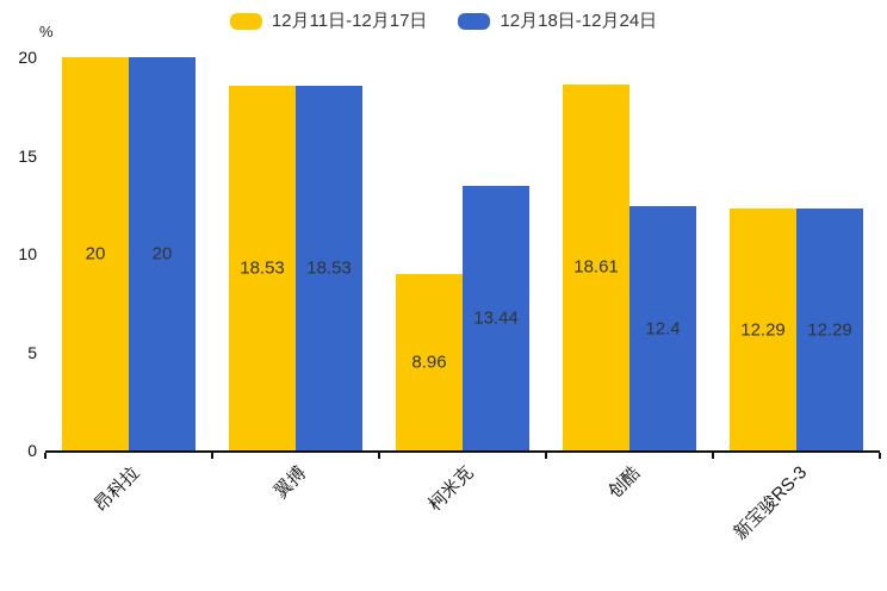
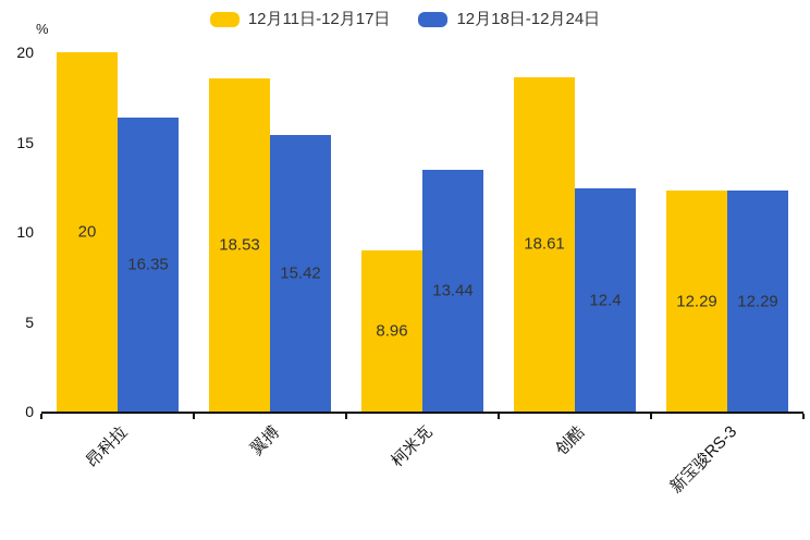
12月18日-12月24日/昂科拉: 20 -> 16.35
12月18日-12月24日/翼搏: 18.53 -> 15.42
